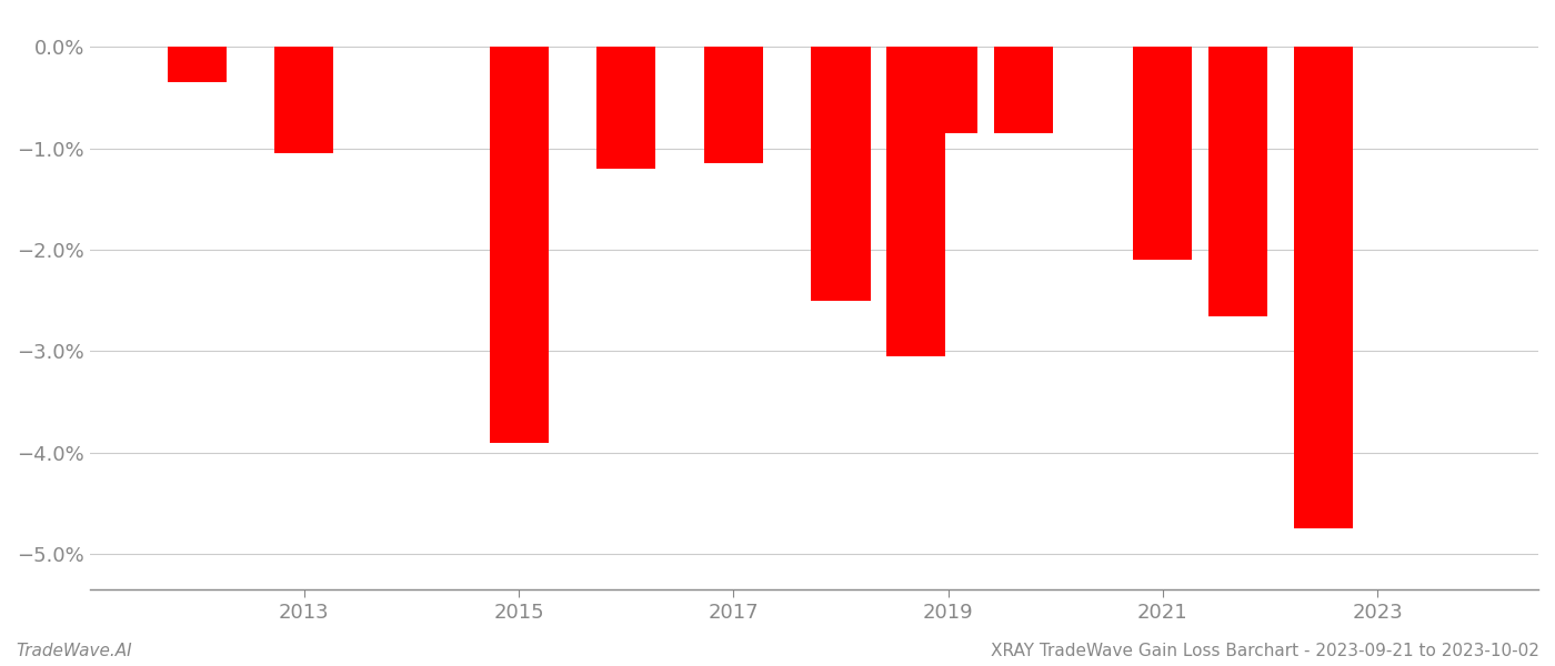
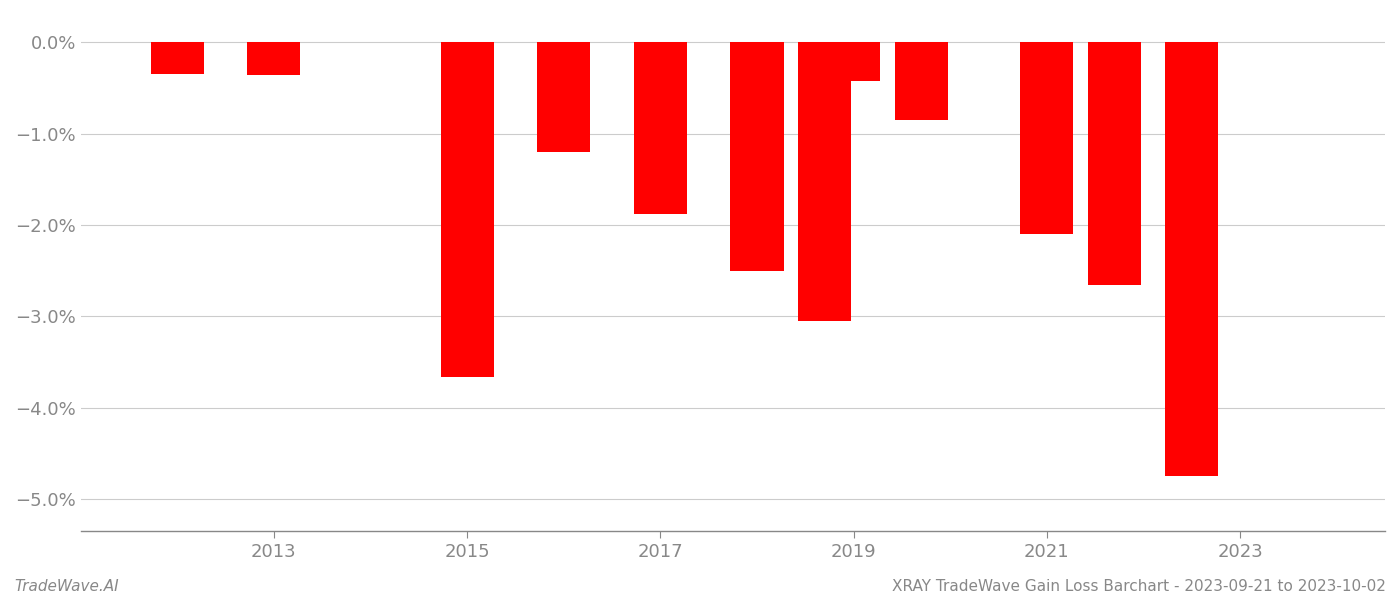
2013: -1.05% -> -0.36%
2015: -3.90% -> -3.66%
2017: -1.15% -> -1.88%
2019: -0.85% -> -0.42%
